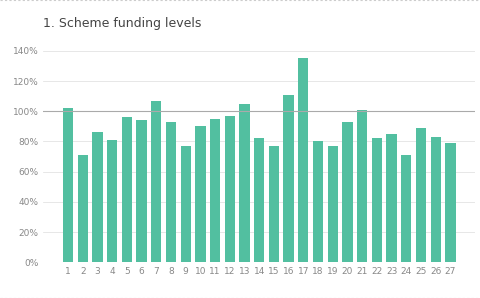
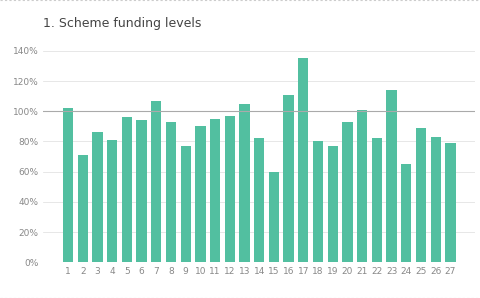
15: 77% -> 60%
23: 85% -> 114%
24: 71% -> 65%
